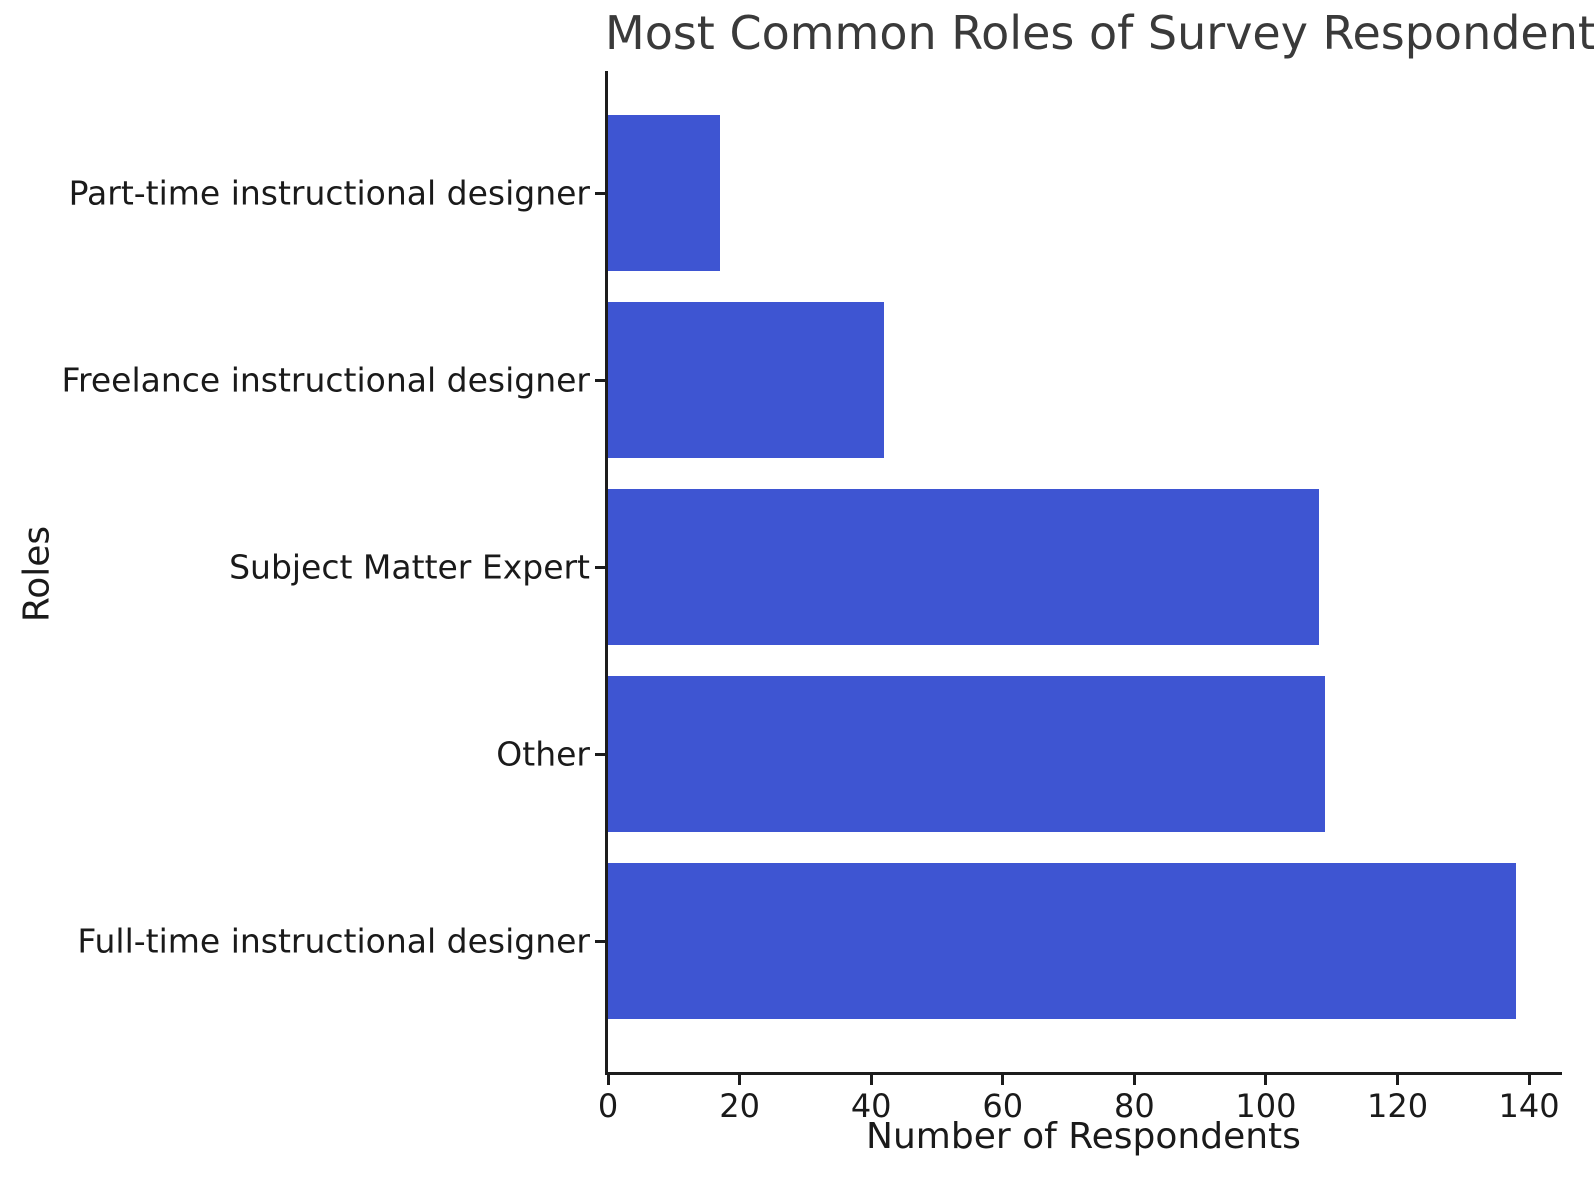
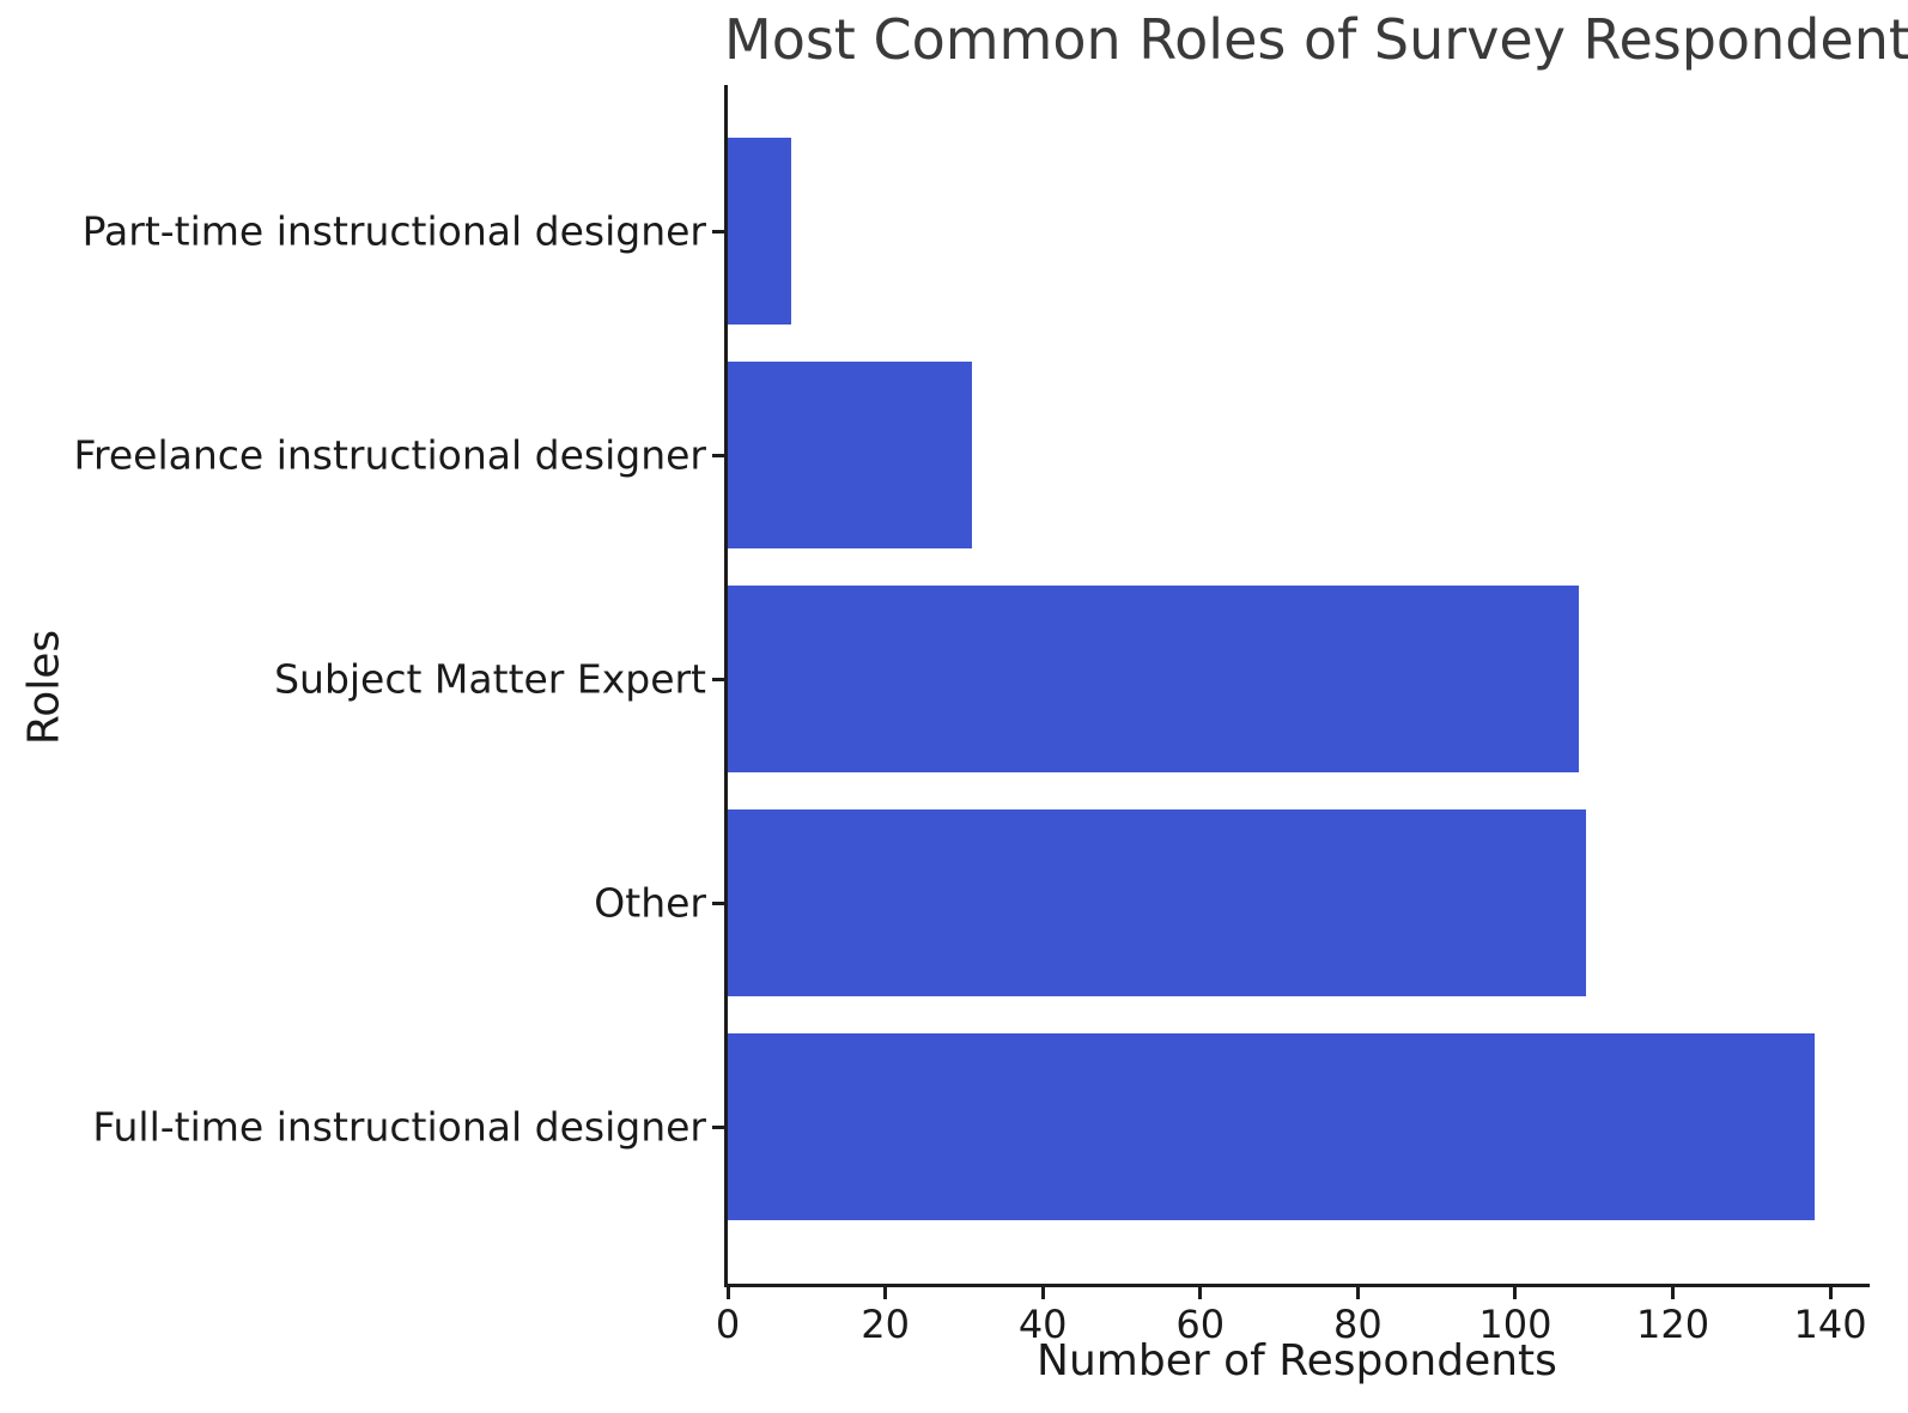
Part-time instructional designer: 17 -> 8
Freelance instructional designer: 42 -> 31
